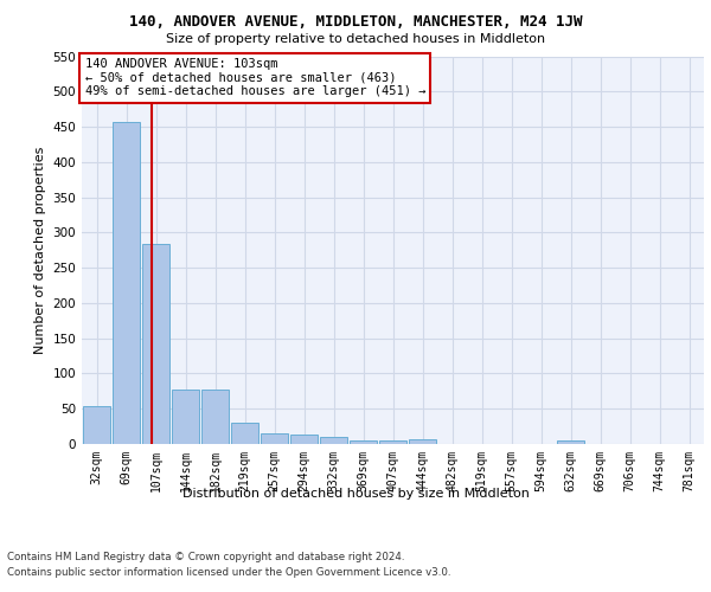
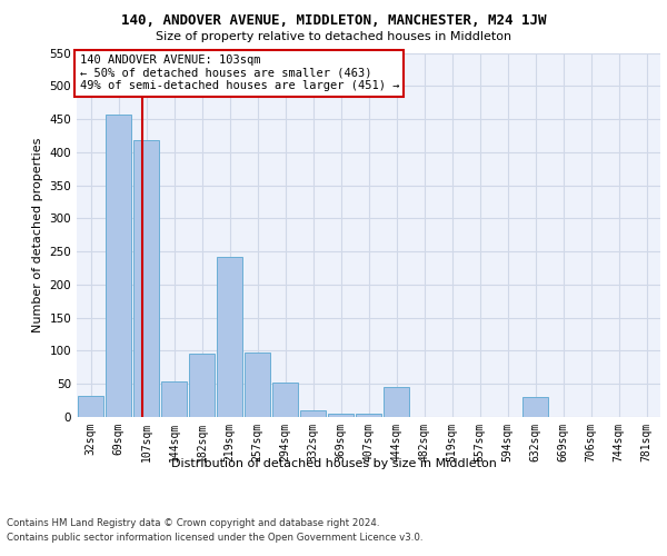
32sqm: 53 -> 32
107sqm: 284 -> 418
144sqm: 78 -> 54
182sqm: 78 -> 96
219sqm: 30 -> 242
257sqm: 15 -> 98
294sqm: 14 -> 52
444sqm: 6 -> 46
632sqm: 5 -> 30
